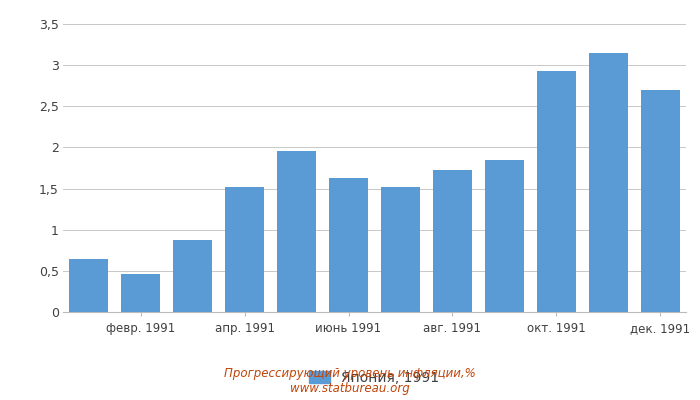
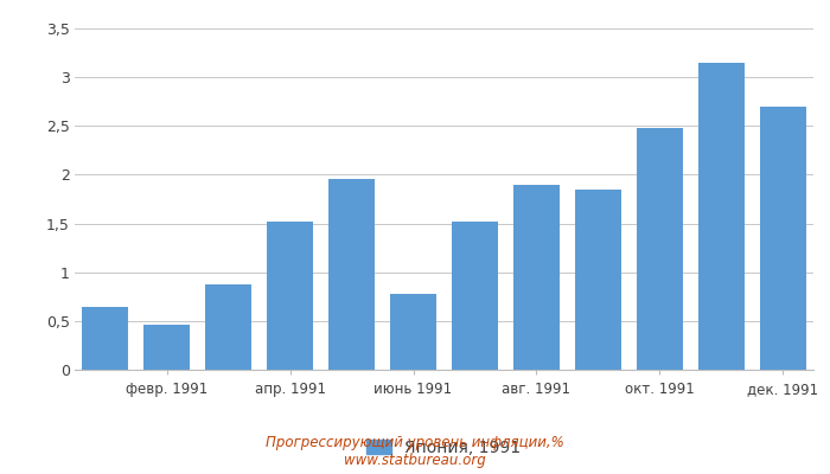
июнь 1991: 1,63 -> 0,78
авг. 1991: 1,73 -> 1,90
окт. 1991: 2,93 -> 2,48
